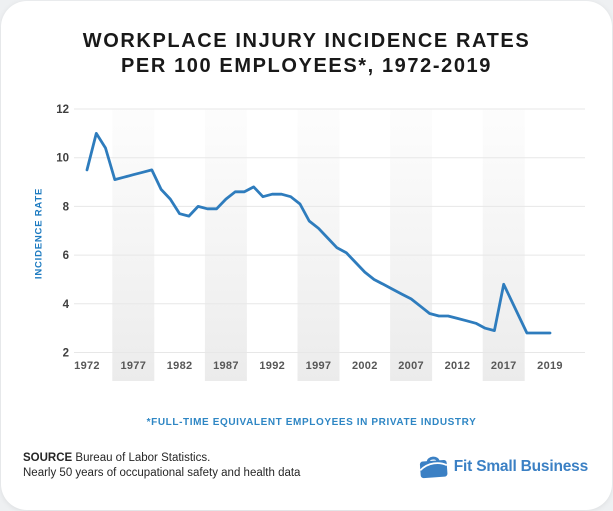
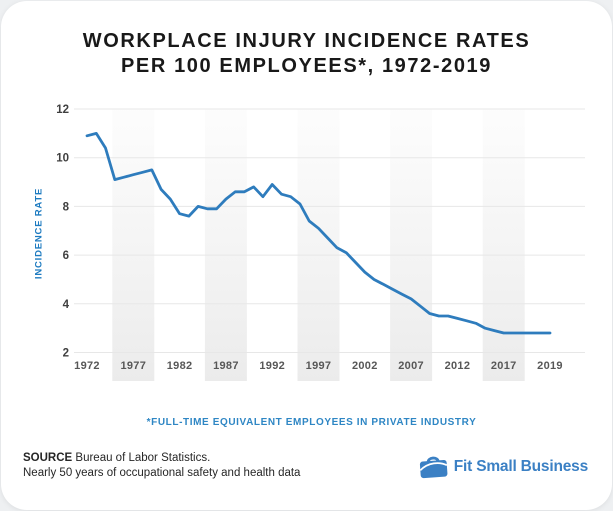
1972: 9.5 -> 10.9
1992: 8.5 -> 8.9
2017: 4.8 -> 2.8
